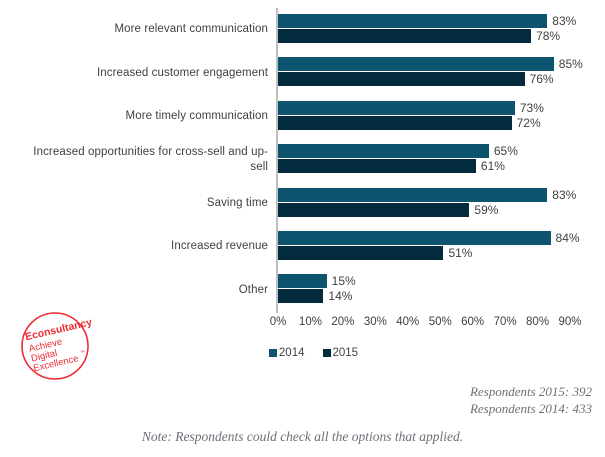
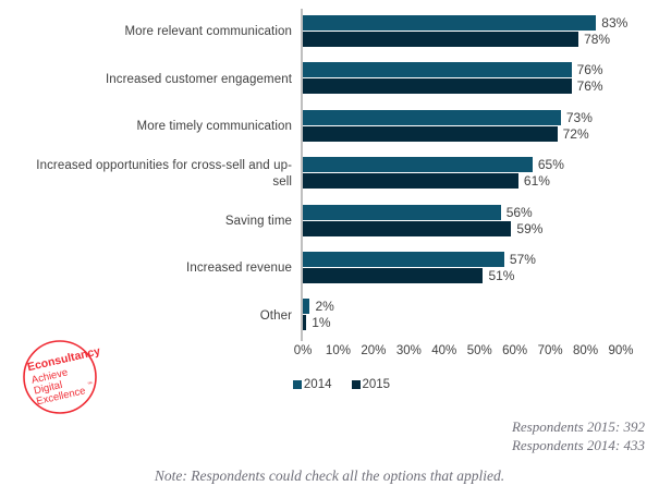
2014/Increased customer engagement: 85% -> 76%
2014/Saving time: 83% -> 56%
2014/Increased revenue: 84% -> 57%
2014/Other: 15% -> 2%
2015/Other: 14% -> 1%
